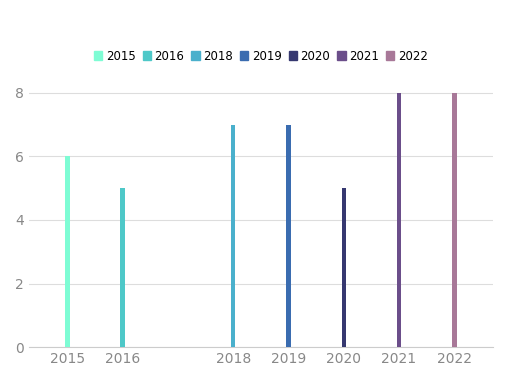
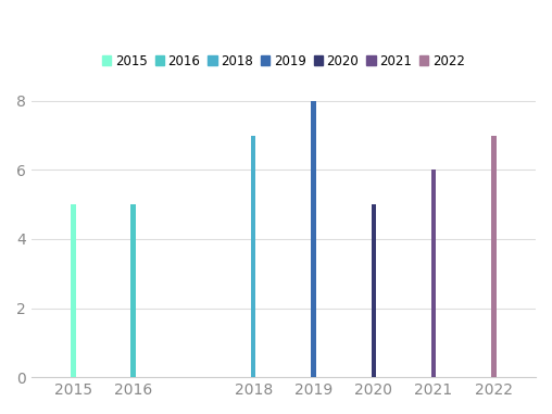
2015: 6 -> 5
2019: 7 -> 8
2021: 8 -> 6
2022: 8 -> 7
